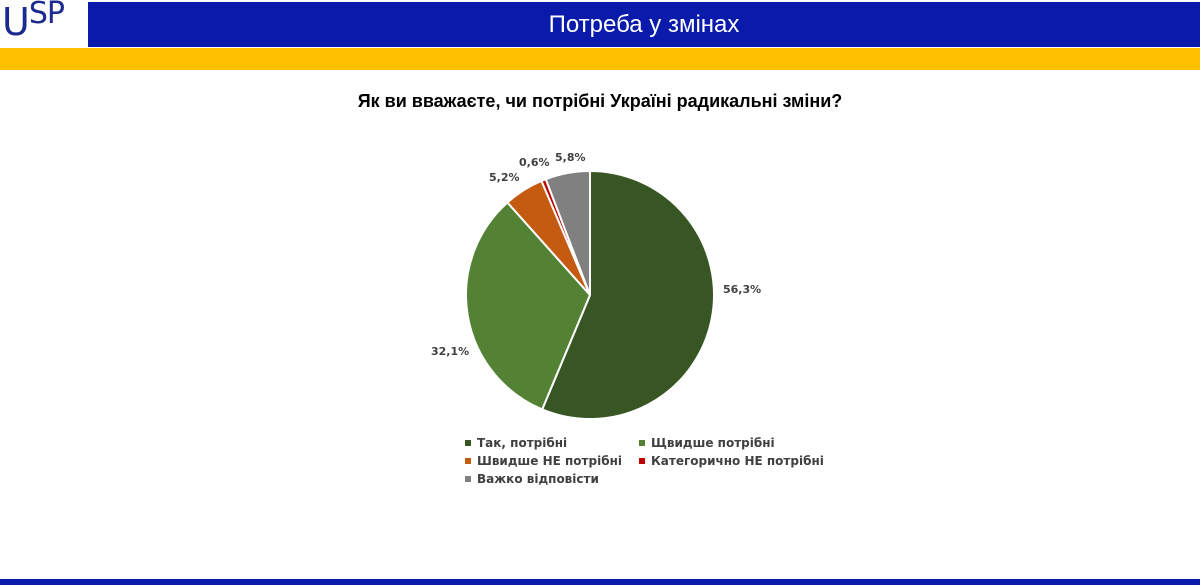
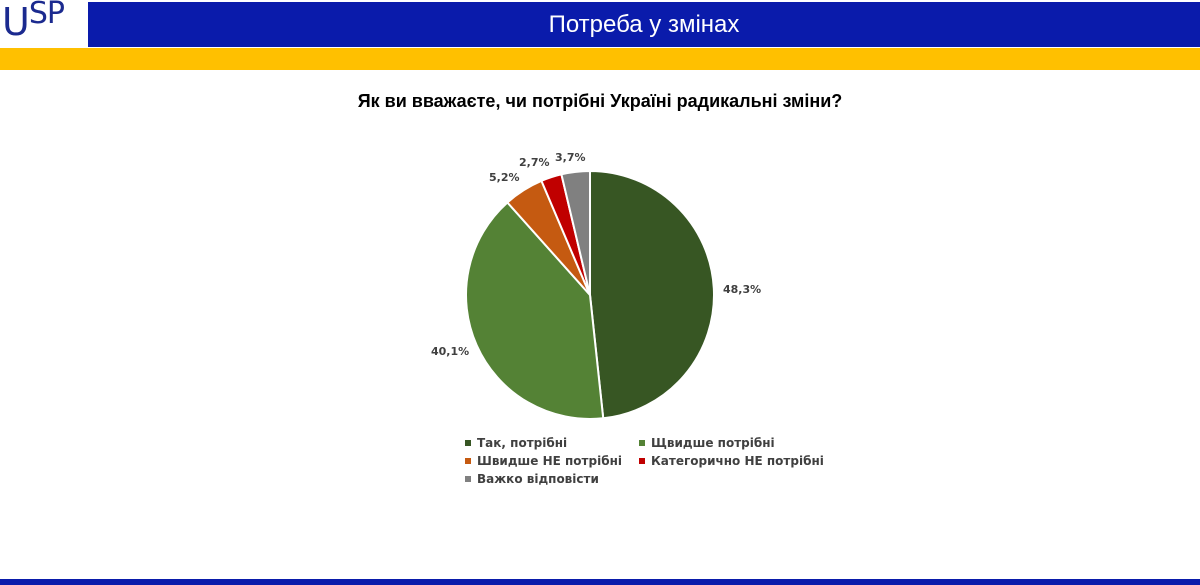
Так, потрібні: 56,3% -> 48,3%
Щвидше потрібні: 32,1% -> 40,1%
Категорично НЕ потрібні: 0,6% -> 2,7%
Важко відповісти: 5,8% -> 3,7%
